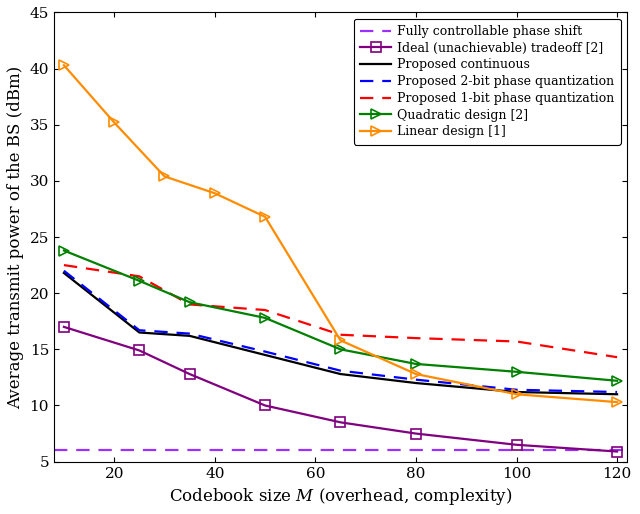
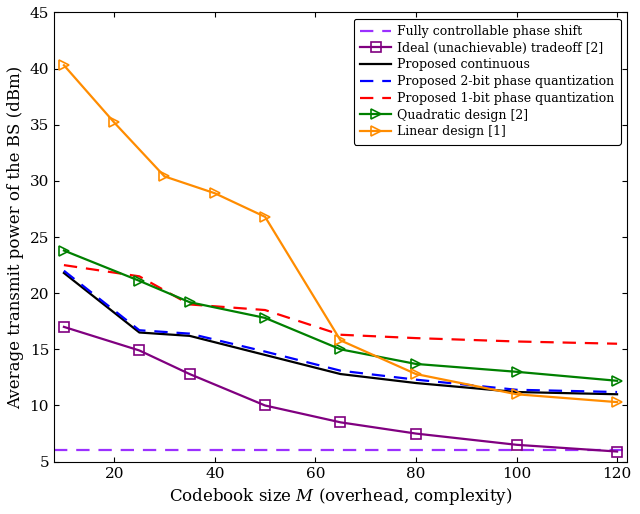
Proposed 1-bit phase quantization/120: 14.3 -> 15.5
